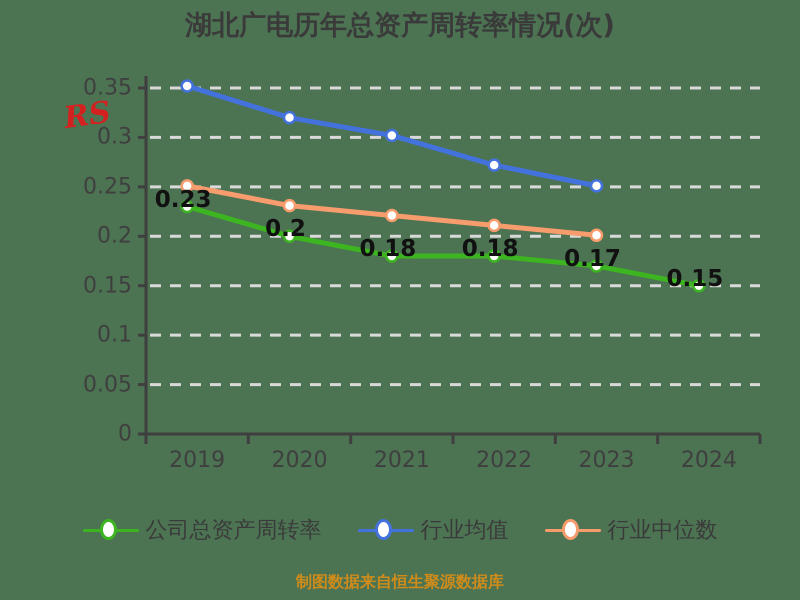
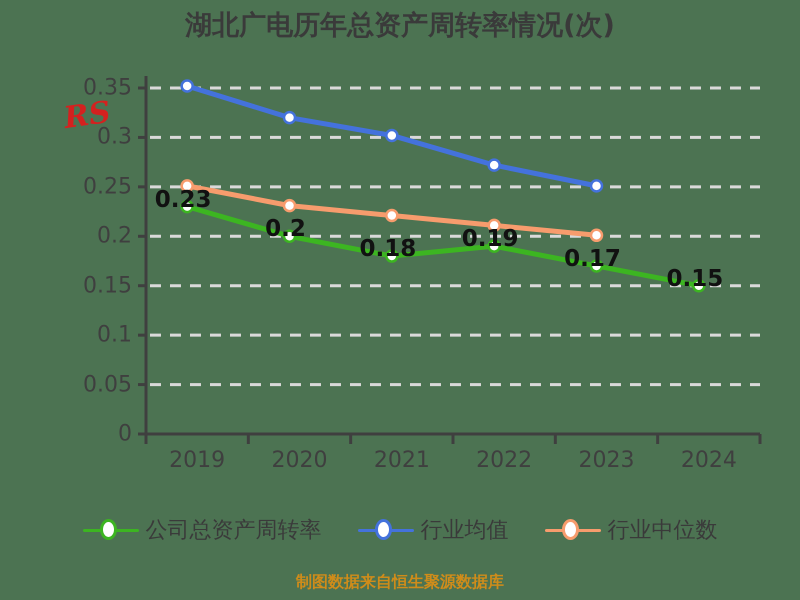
公司总资产周转率/2022: 0.18 -> 0.19
